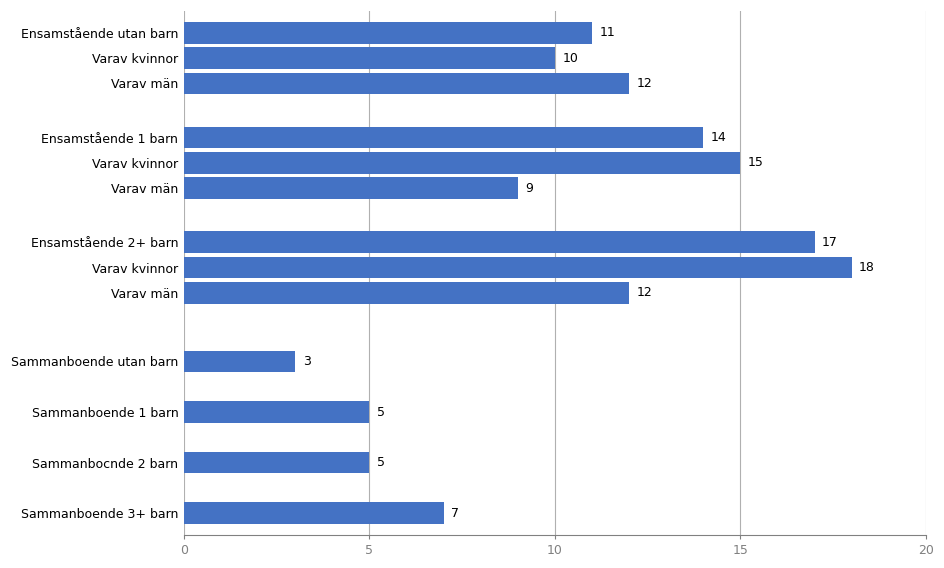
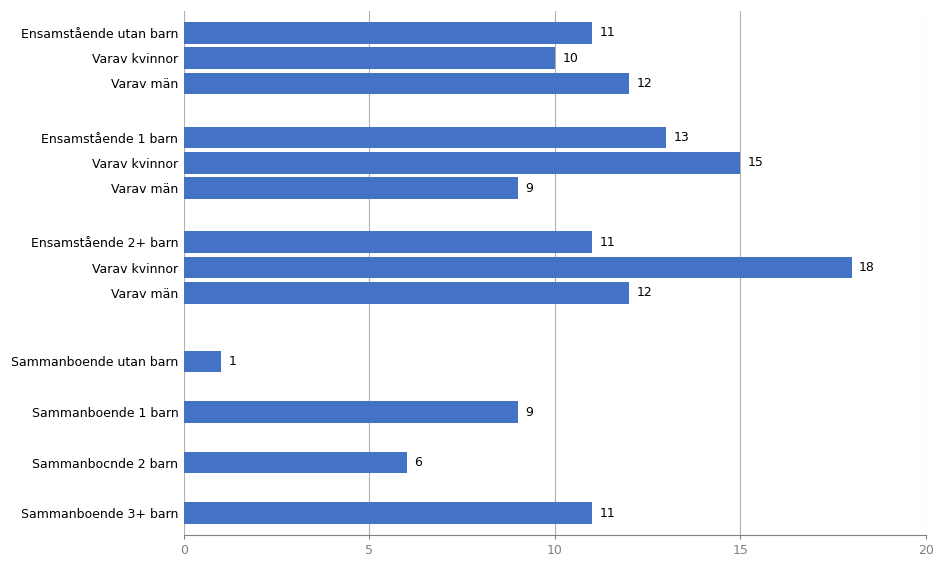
Ensamstående 1 barn: 14 -> 13
Ensamstående 2+ barn: 17 -> 11
Sammanboende utan barn: 3 -> 1
Sammanboende 1 barn: 5 -> 9
Sammanbocnde 2 barn: 5 -> 6
Sammanboende 3+ barn: 7 -> 11
